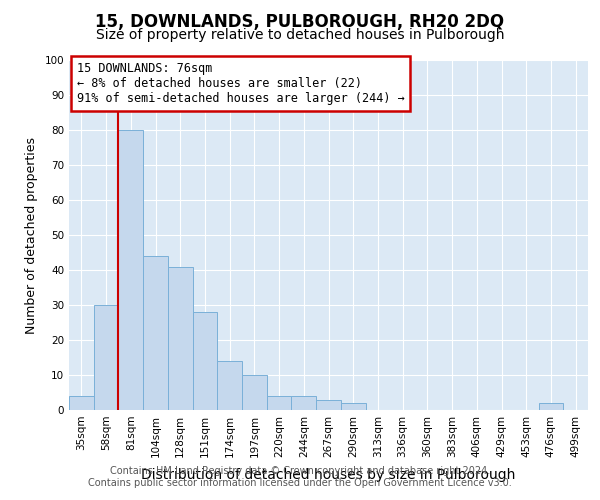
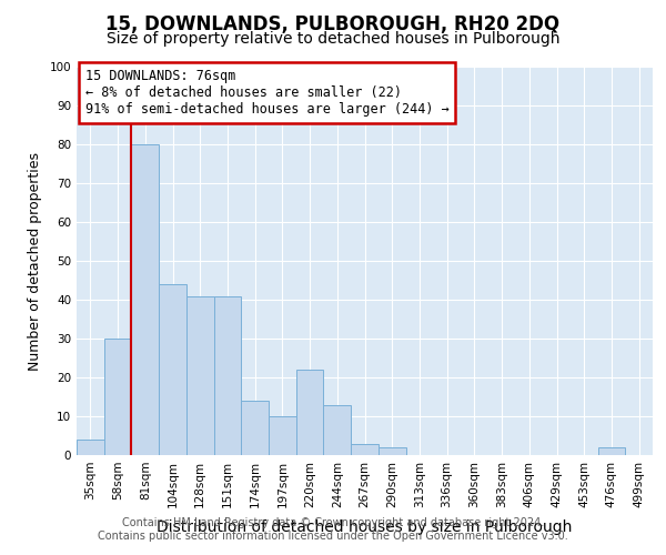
151sqm: 28 -> 41
220sqm: 4 -> 22
244sqm: 4 -> 13
